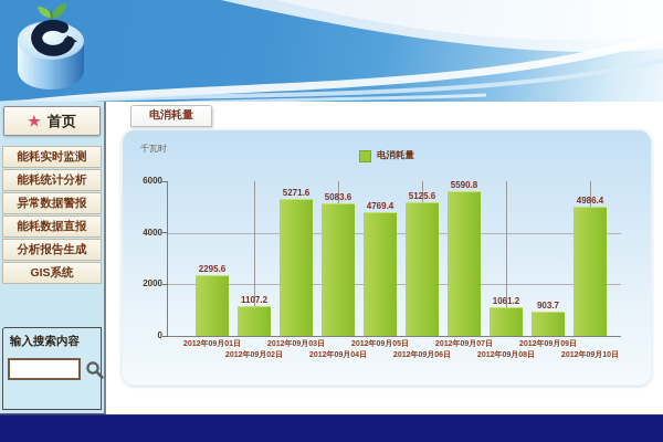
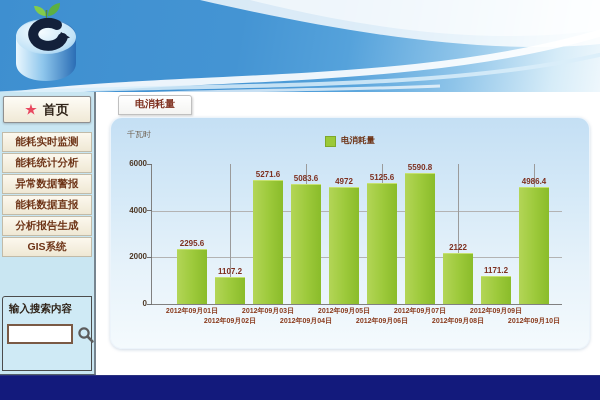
2012年09月05日: 4769.4 -> 4972
2012年09月08日: 1061.2 -> 2122
2012年09月09日: 903.7 -> 1171.2
